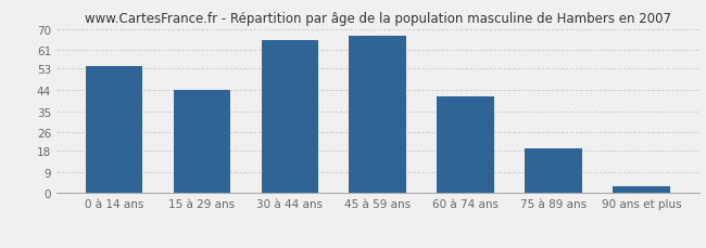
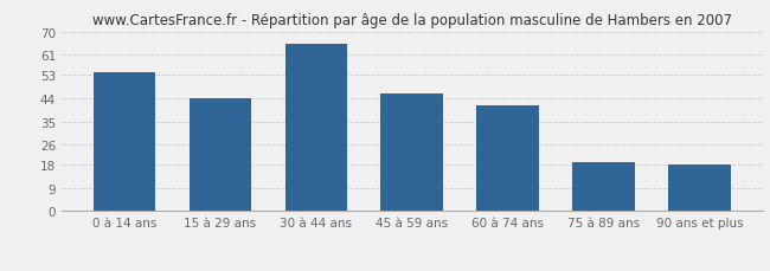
45 à 59 ans: 67 -> 46
90 ans et plus: 3 -> 18
